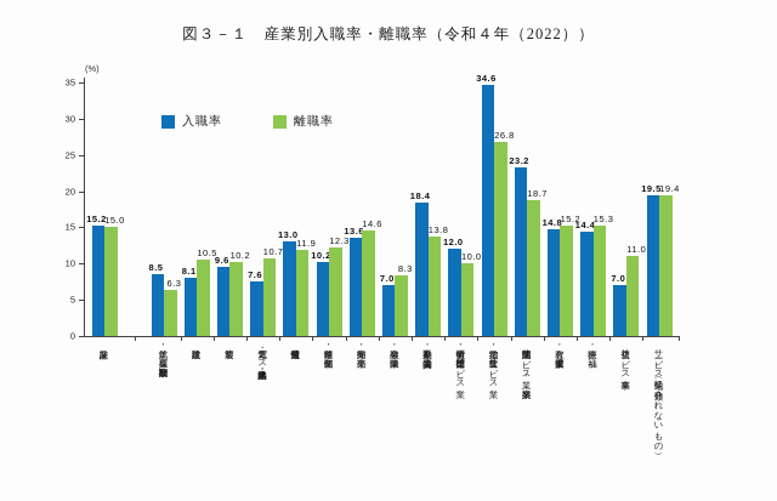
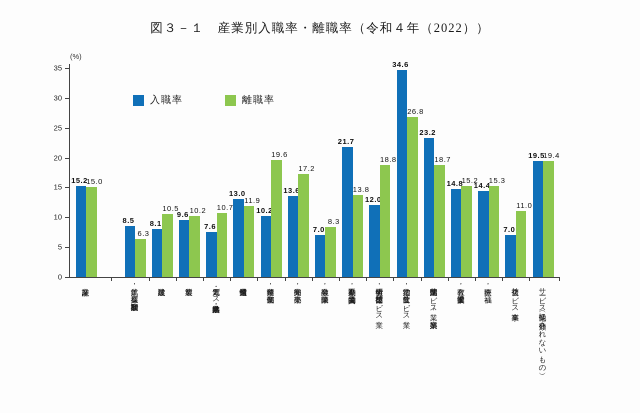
離職率/運輸業，郵便業: 12.3 -> 19.6
離職率/卸売業，小売業: 14.6 -> 17.2
入職率/不動産業，物品賃貸業: 18.4 -> 21.7
離職率/学術研究，専門・技術サービス業: 10.0 -> 18.8
